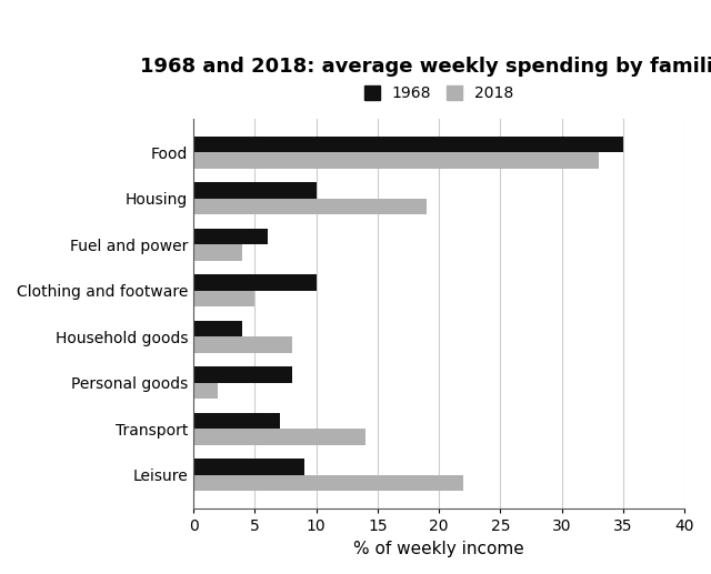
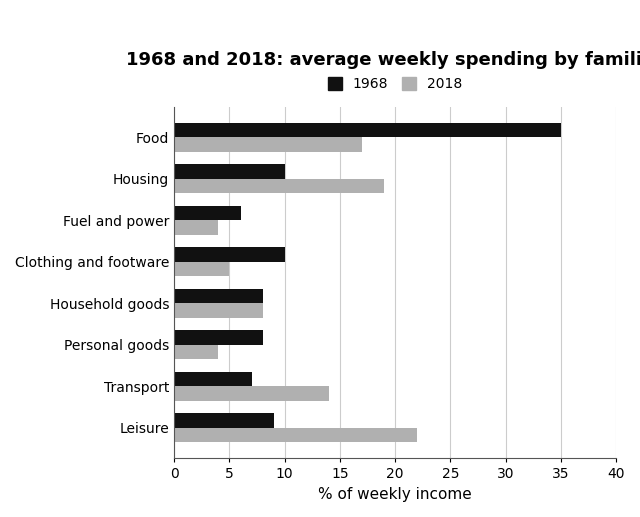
2018/Food: 33 -> 17
1968/Household goods: 4 -> 8
2018/Personal goods: 2 -> 4
